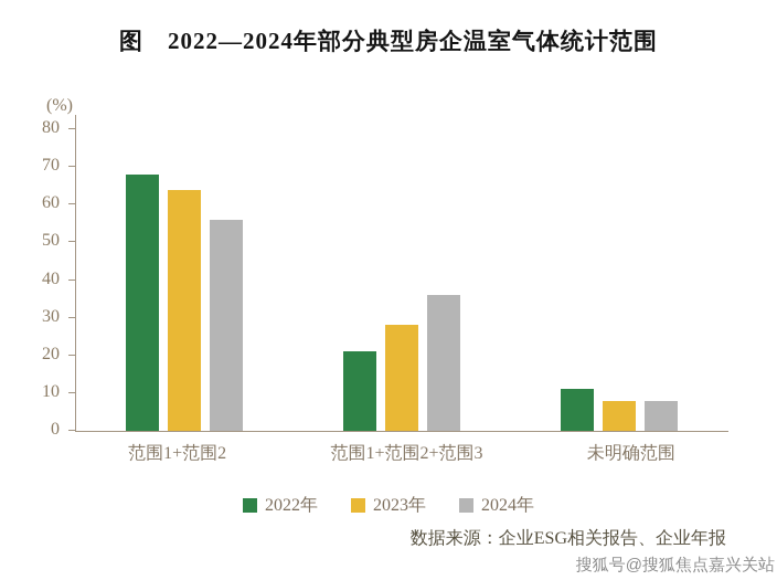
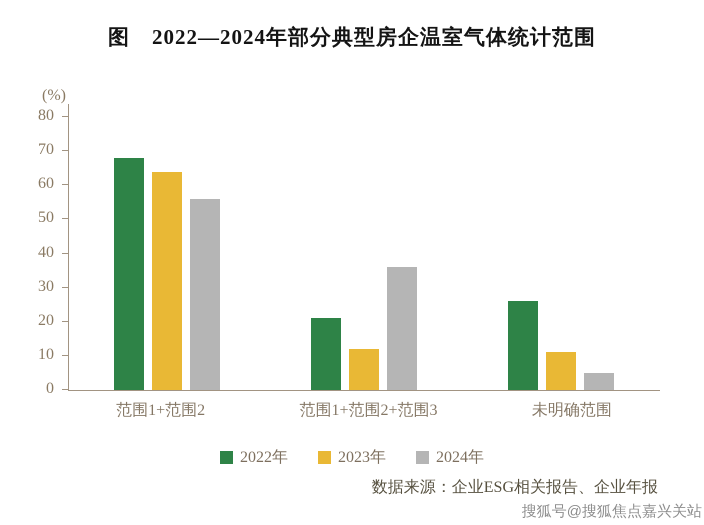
2023年/范围1+范围2+范围3: 28 -> 12
2022年/未明确范围: 11 -> 26
2023年/未明确范围: 8 -> 11
2024年/未明确范围: 8 -> 5
